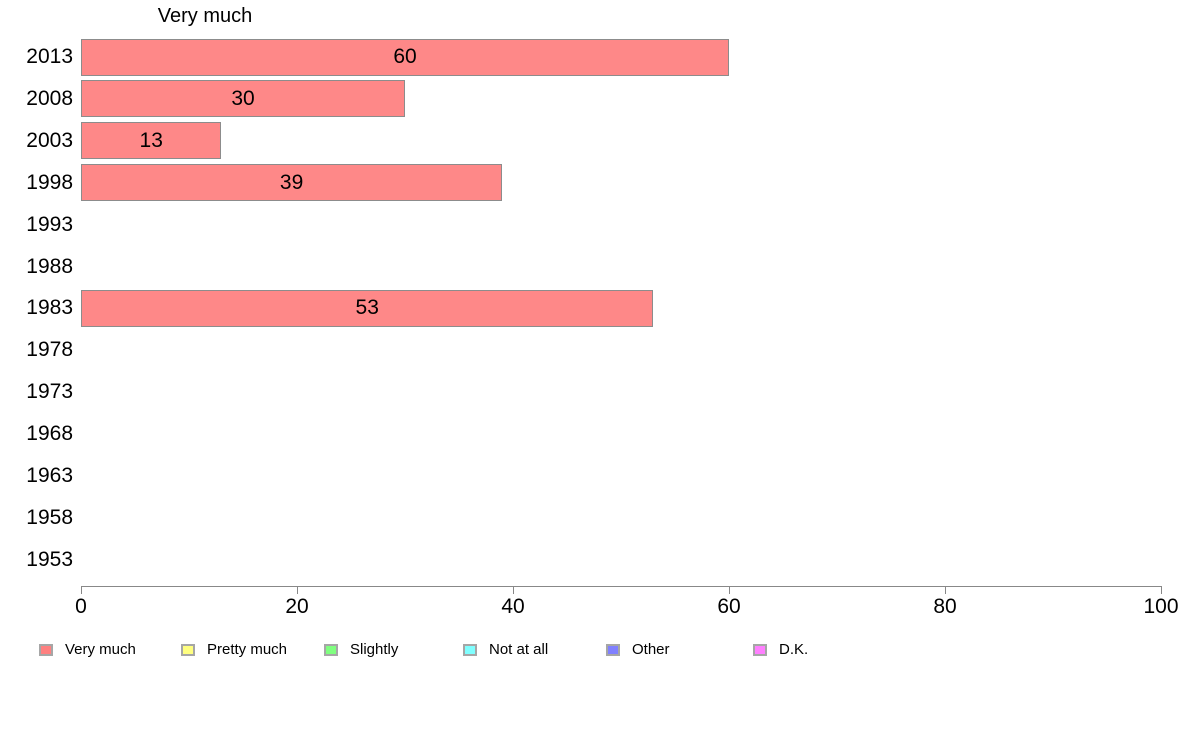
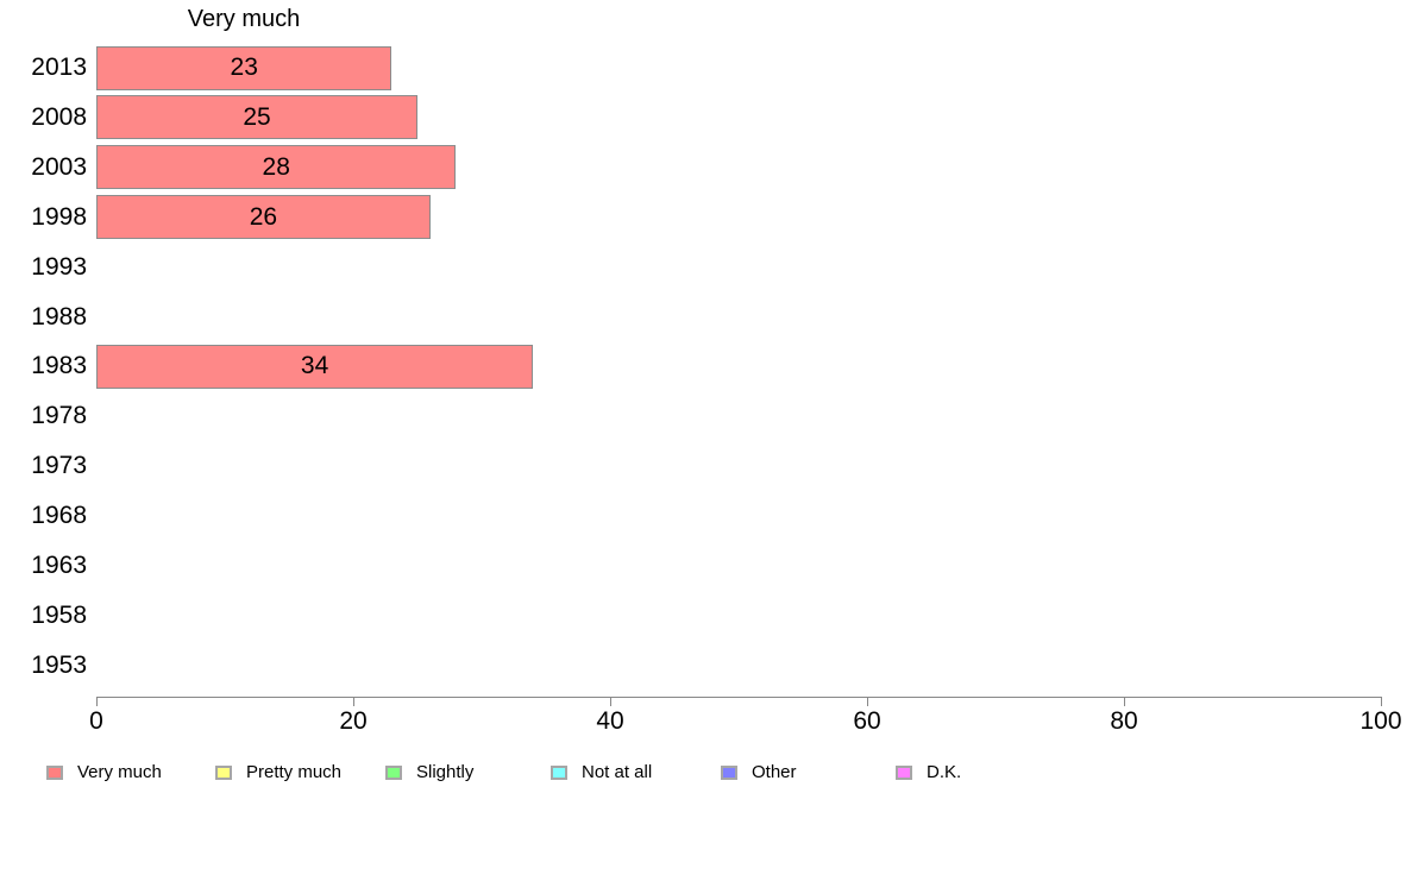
2013: 60 -> 23
2008: 30 -> 25
2003: 13 -> 28
1998: 39 -> 26
1983: 53 -> 34
